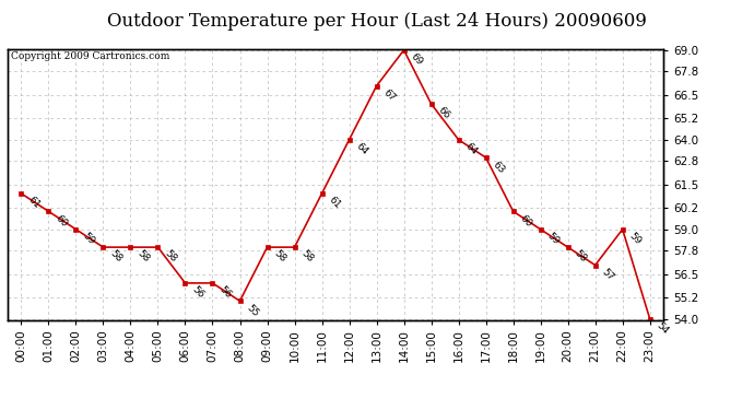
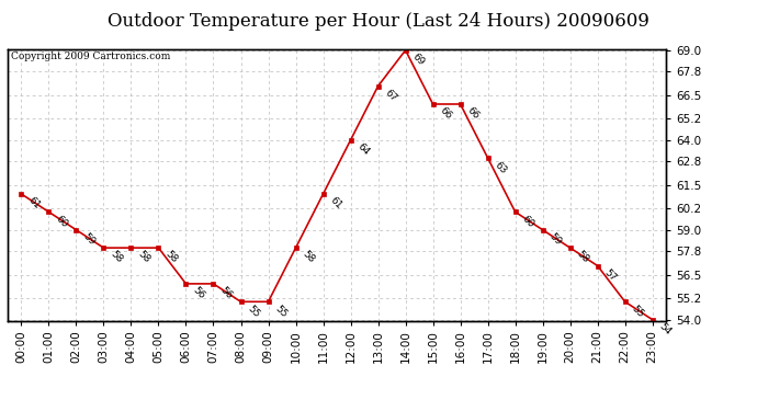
09:00: 58 -> 55
16:00: 64 -> 66
22:00: 59 -> 55
